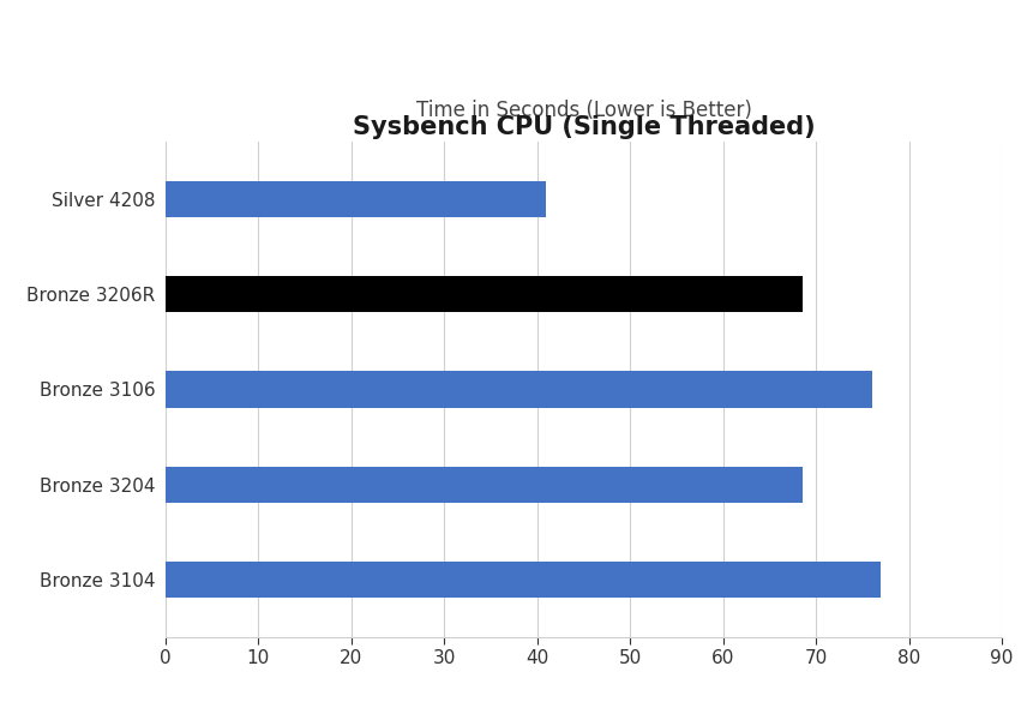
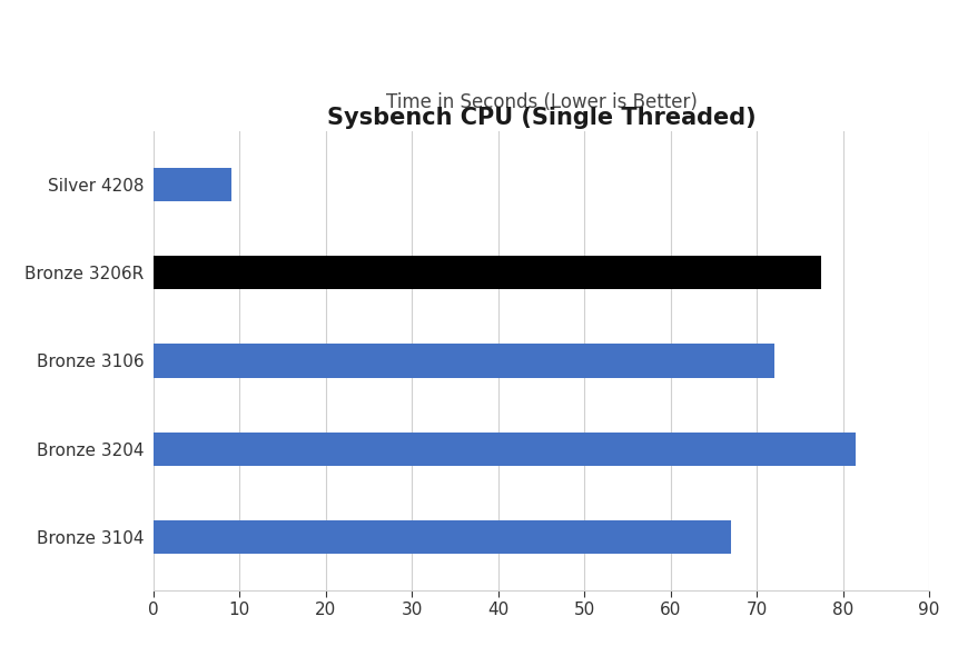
Silver 4208: 41.0 -> 9.0
Bronze 3206R: 68.5 -> 77.4
Bronze 3106: 76.0 -> 72.0
Bronze 3204: 68.5 -> 81.4
Bronze 3104: 77.0 -> 67.0
